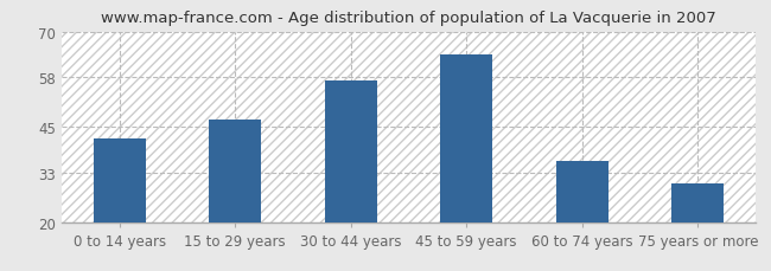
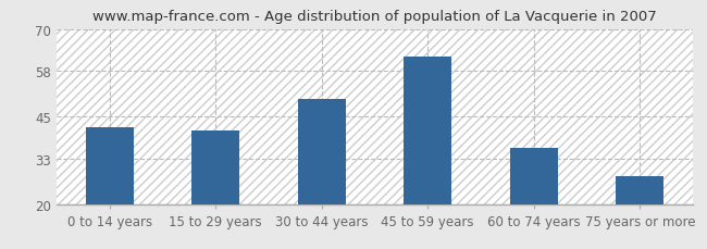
15 to 29 years: 47 -> 41
30 to 44 years: 57 -> 50
45 to 59 years: 64 -> 62
75 years or more: 30 -> 28
